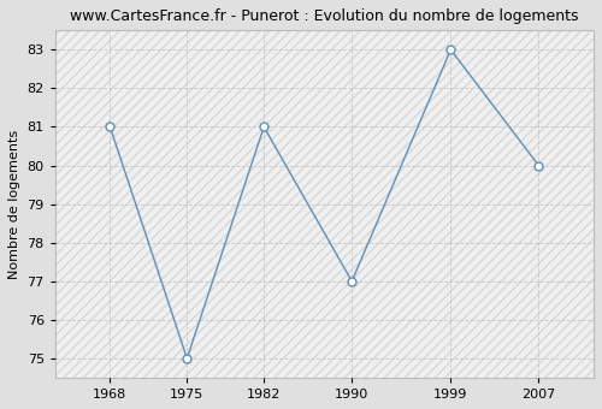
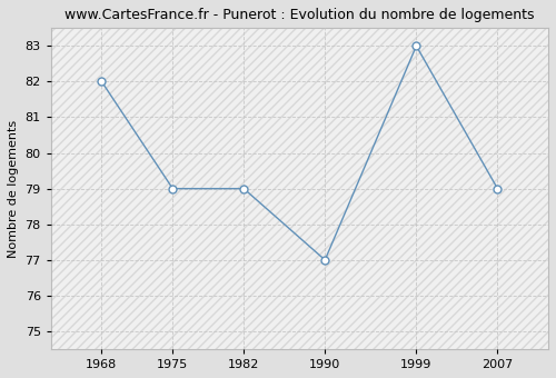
1968: 81 -> 82
1975: 75 -> 79
1982: 81 -> 79
2007: 80 -> 79
